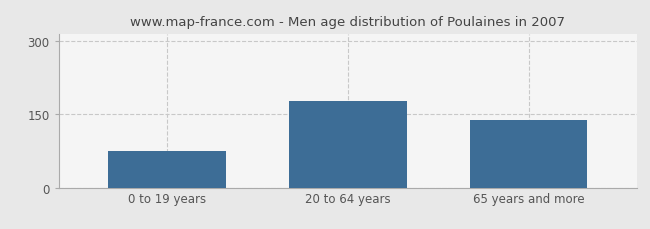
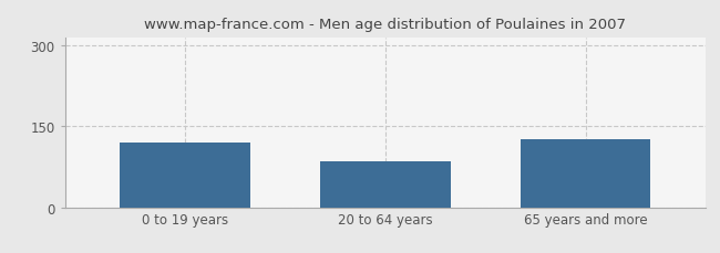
0 to 19 years: 75 -> 120
20 to 64 years: 178 -> 85
65 years and more: 138 -> 125
